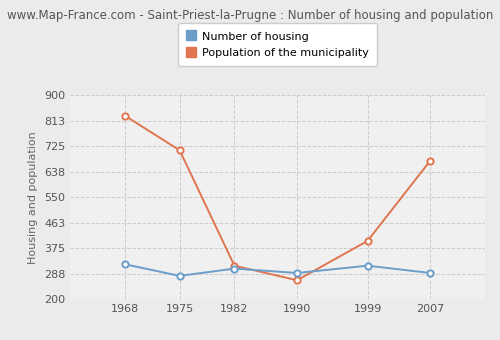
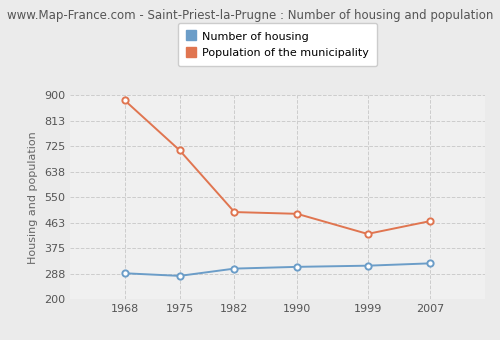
Number of housing/1968: 320 -> 289
Population of the municipality/1968: 830 -> 882
Population of the municipality/1982: 315 -> 499
Number of housing/1990: 290 -> 311
Population of the municipality/1990: 265 -> 493
Population of the municipality/1999: 400 -> 424
Number of housing/2007: 290 -> 323
Population of the municipality/2007: 675 -> 468
